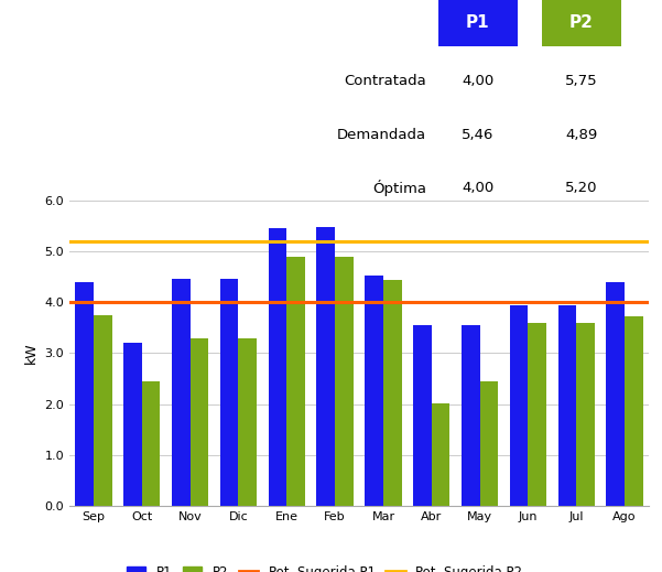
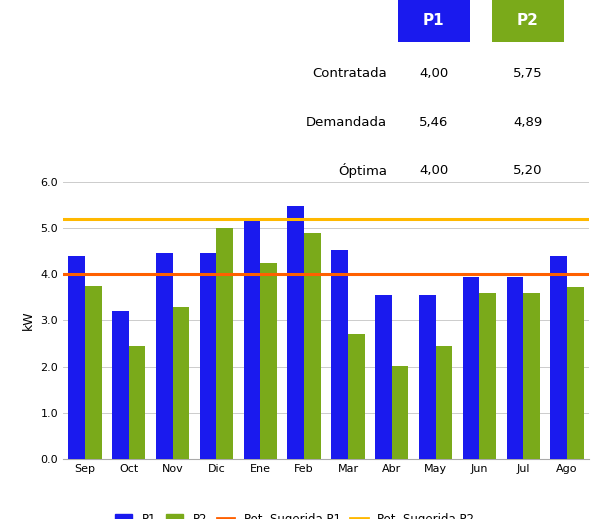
P2/Dic: 3.30 -> 5.00
P1/Ene: 5.45 -> 5.15
P2/Ene: 4.88 -> 4.25
P2/Mar: 4.43 -> 2.70
